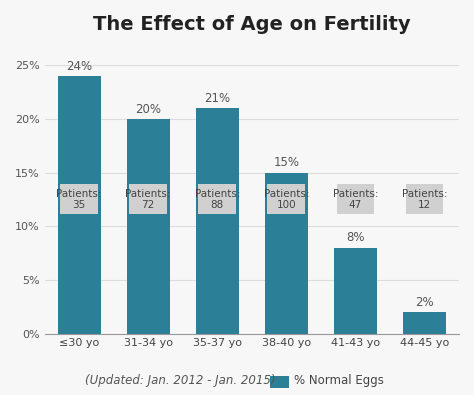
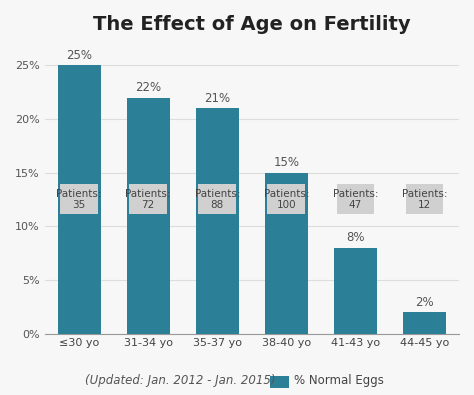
≤30 yo: 24% -> 25%
31-34 yo: 20% -> 22%
